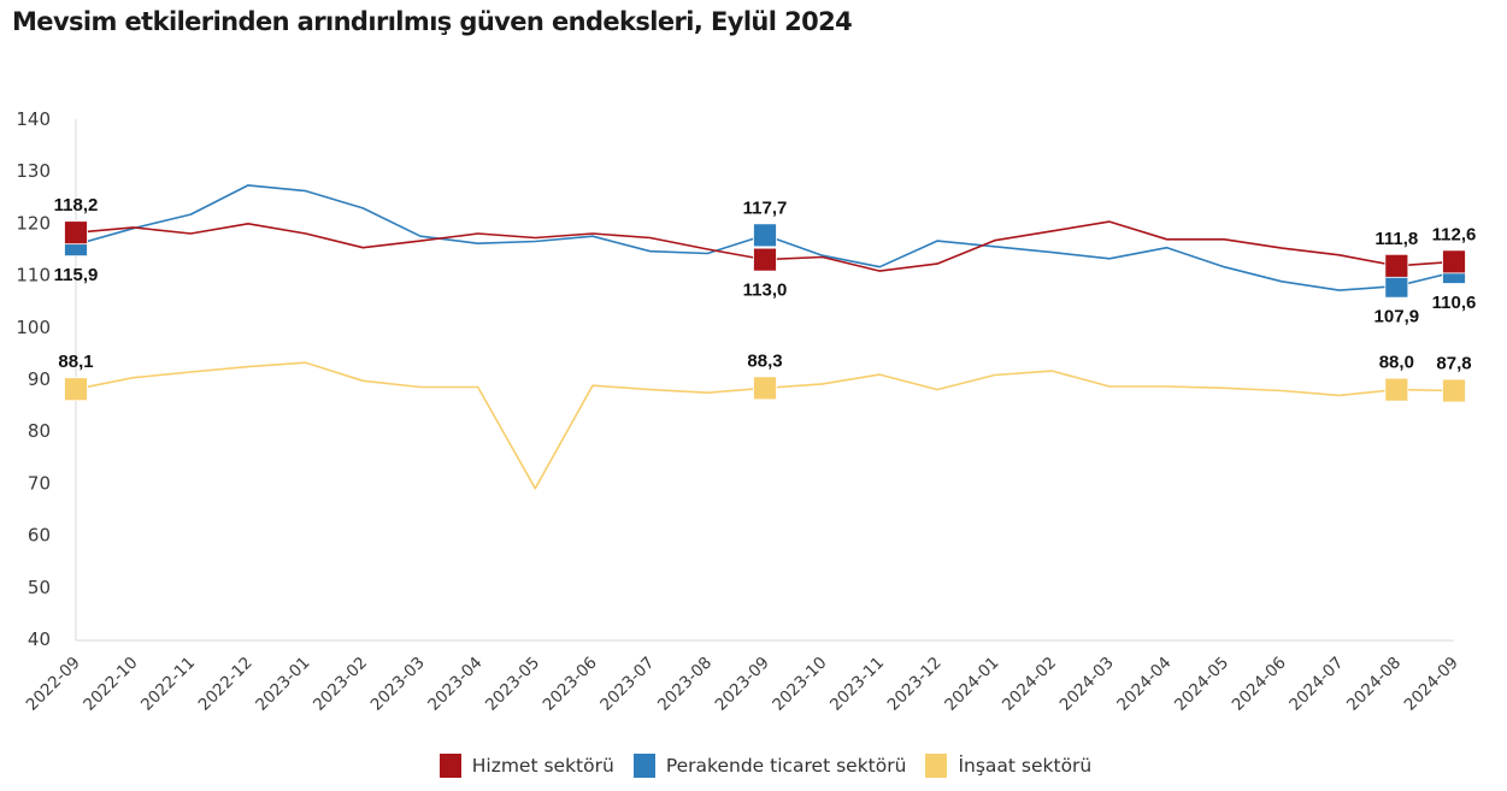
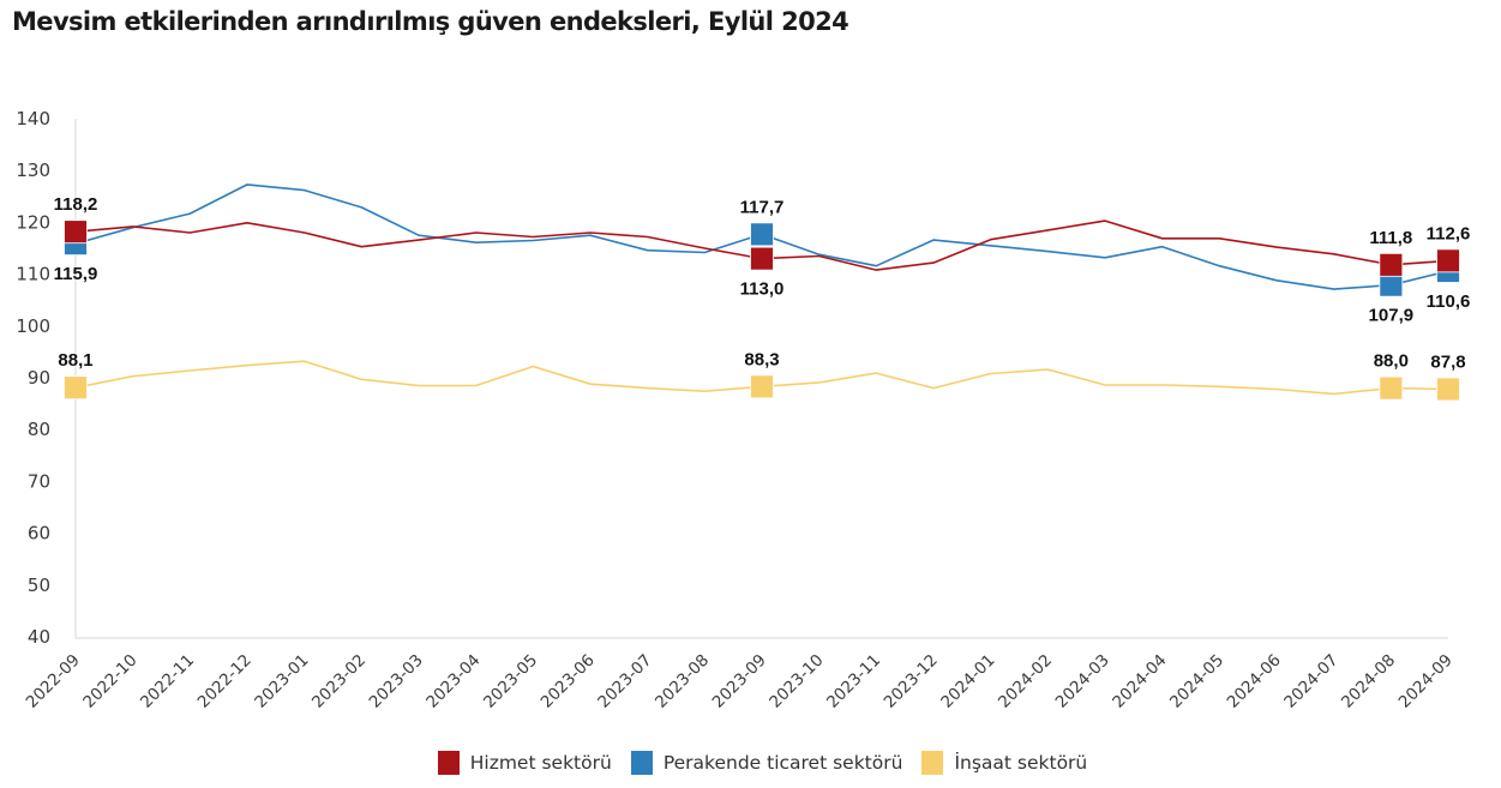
İnşaat sektörü/2023-05: 69 -> 92
